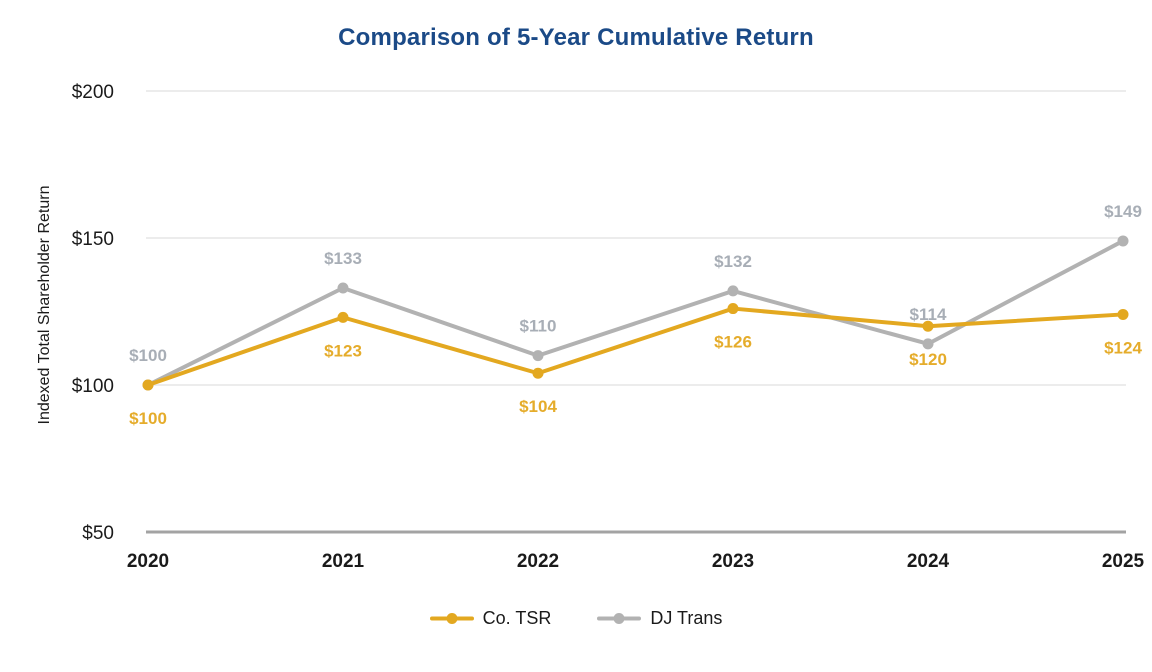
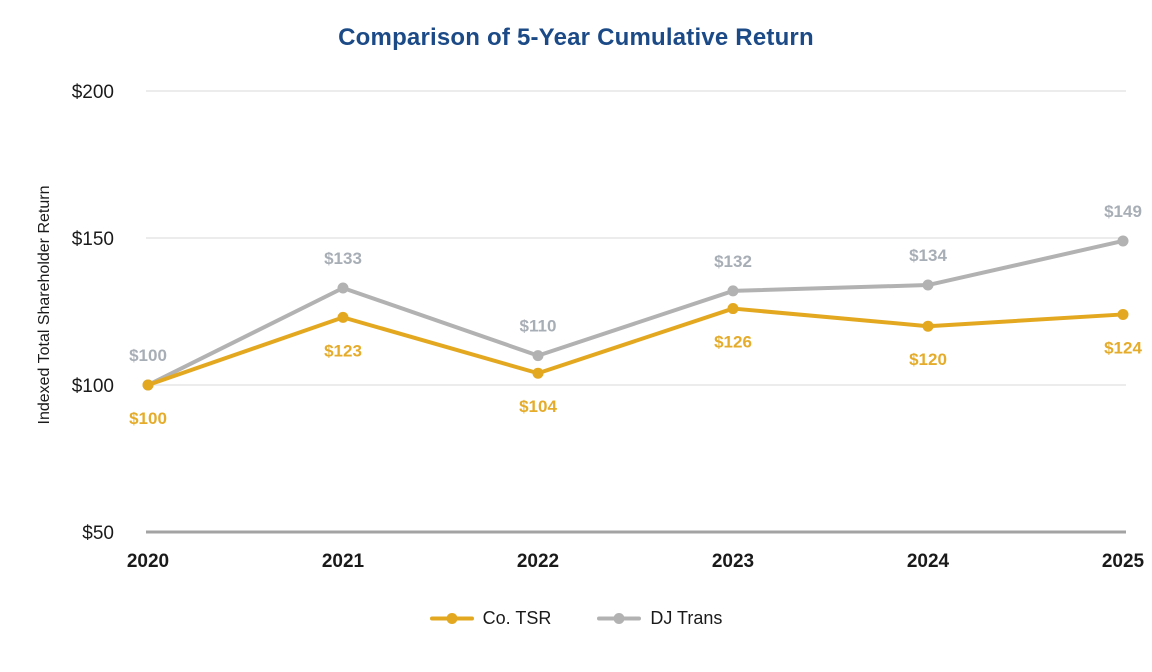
DJ Trans/2024: $114 -> $134
